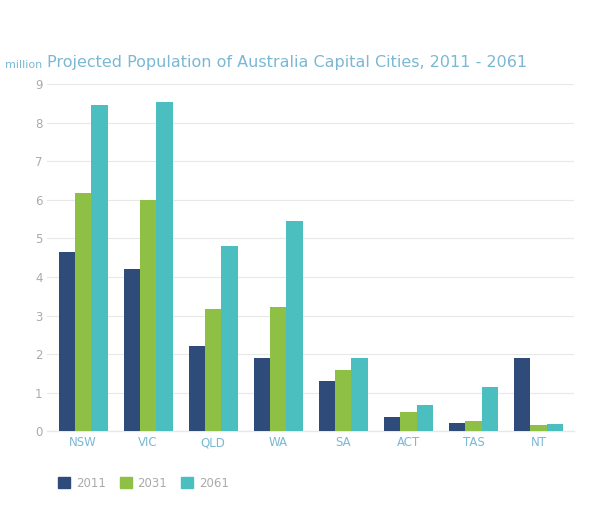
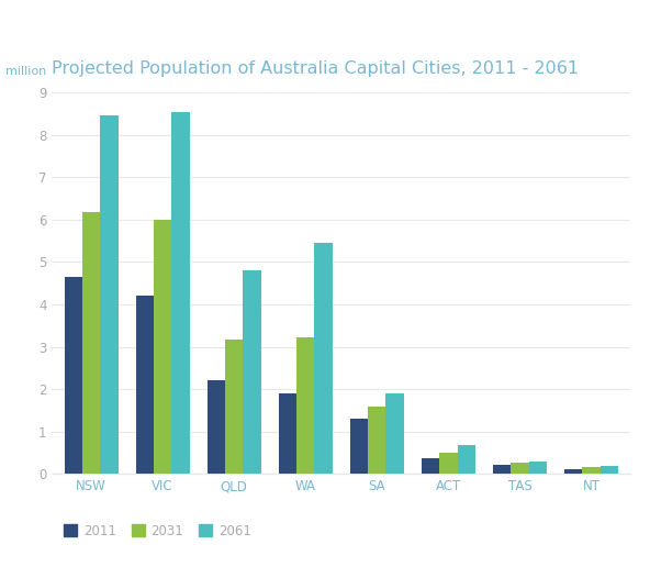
2061/TAS: 1.15 -> 0.29
2011/NT: 1.90 -> 0.11
